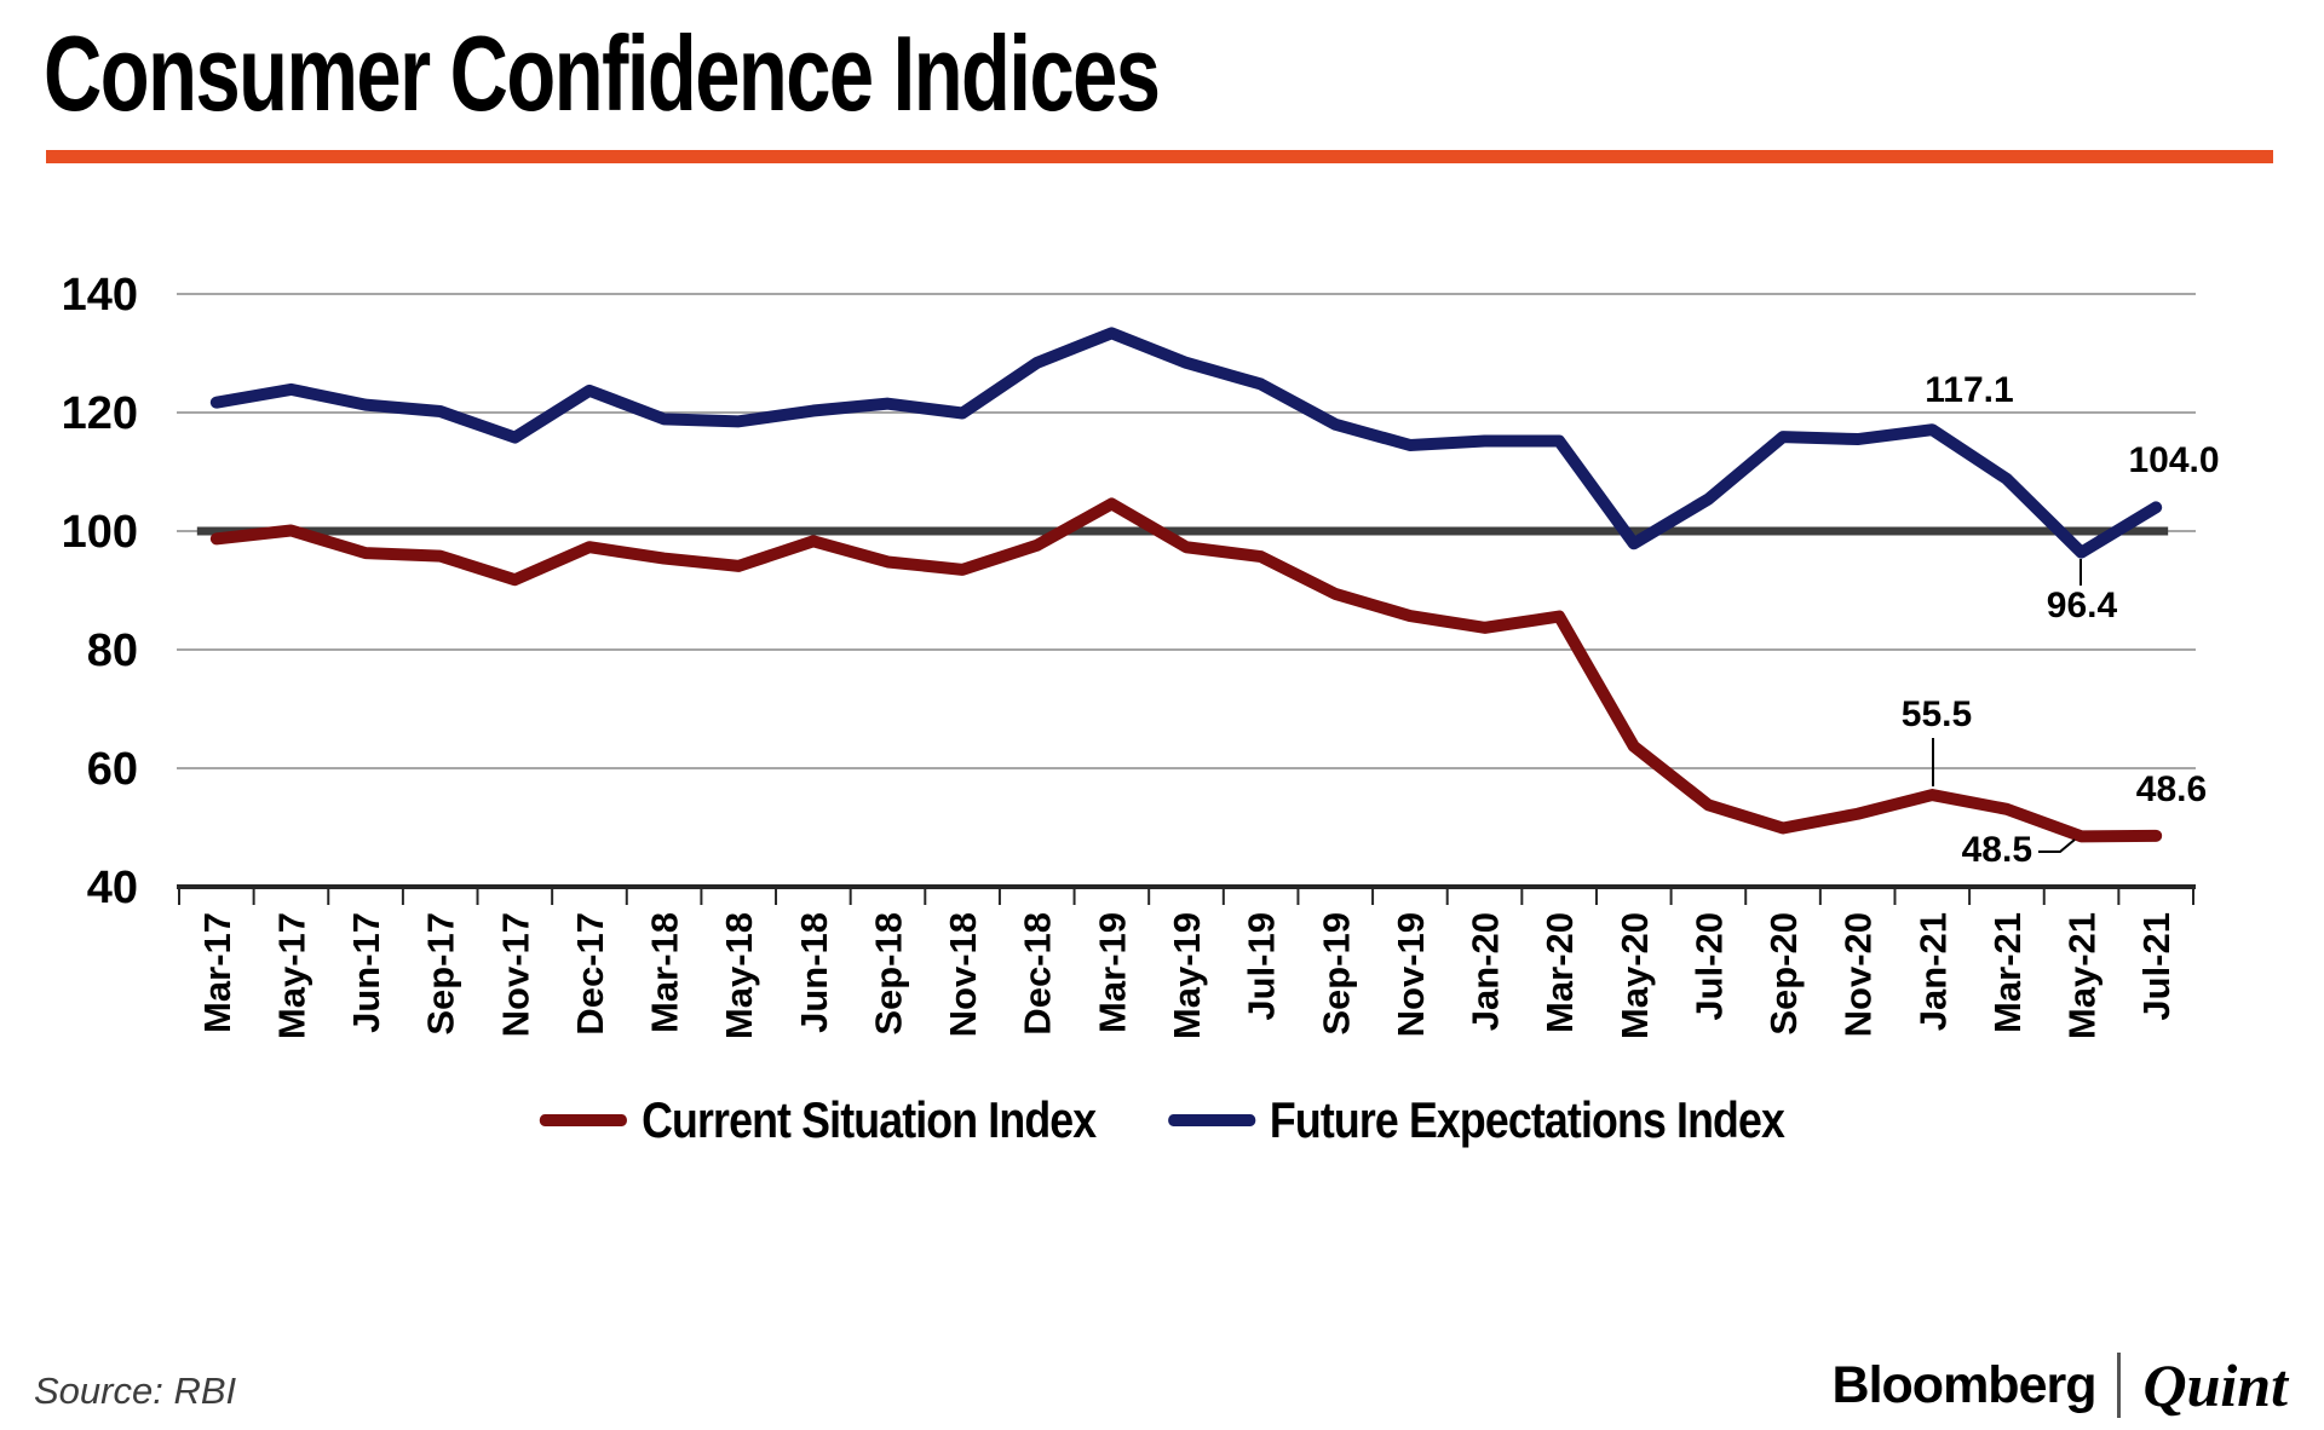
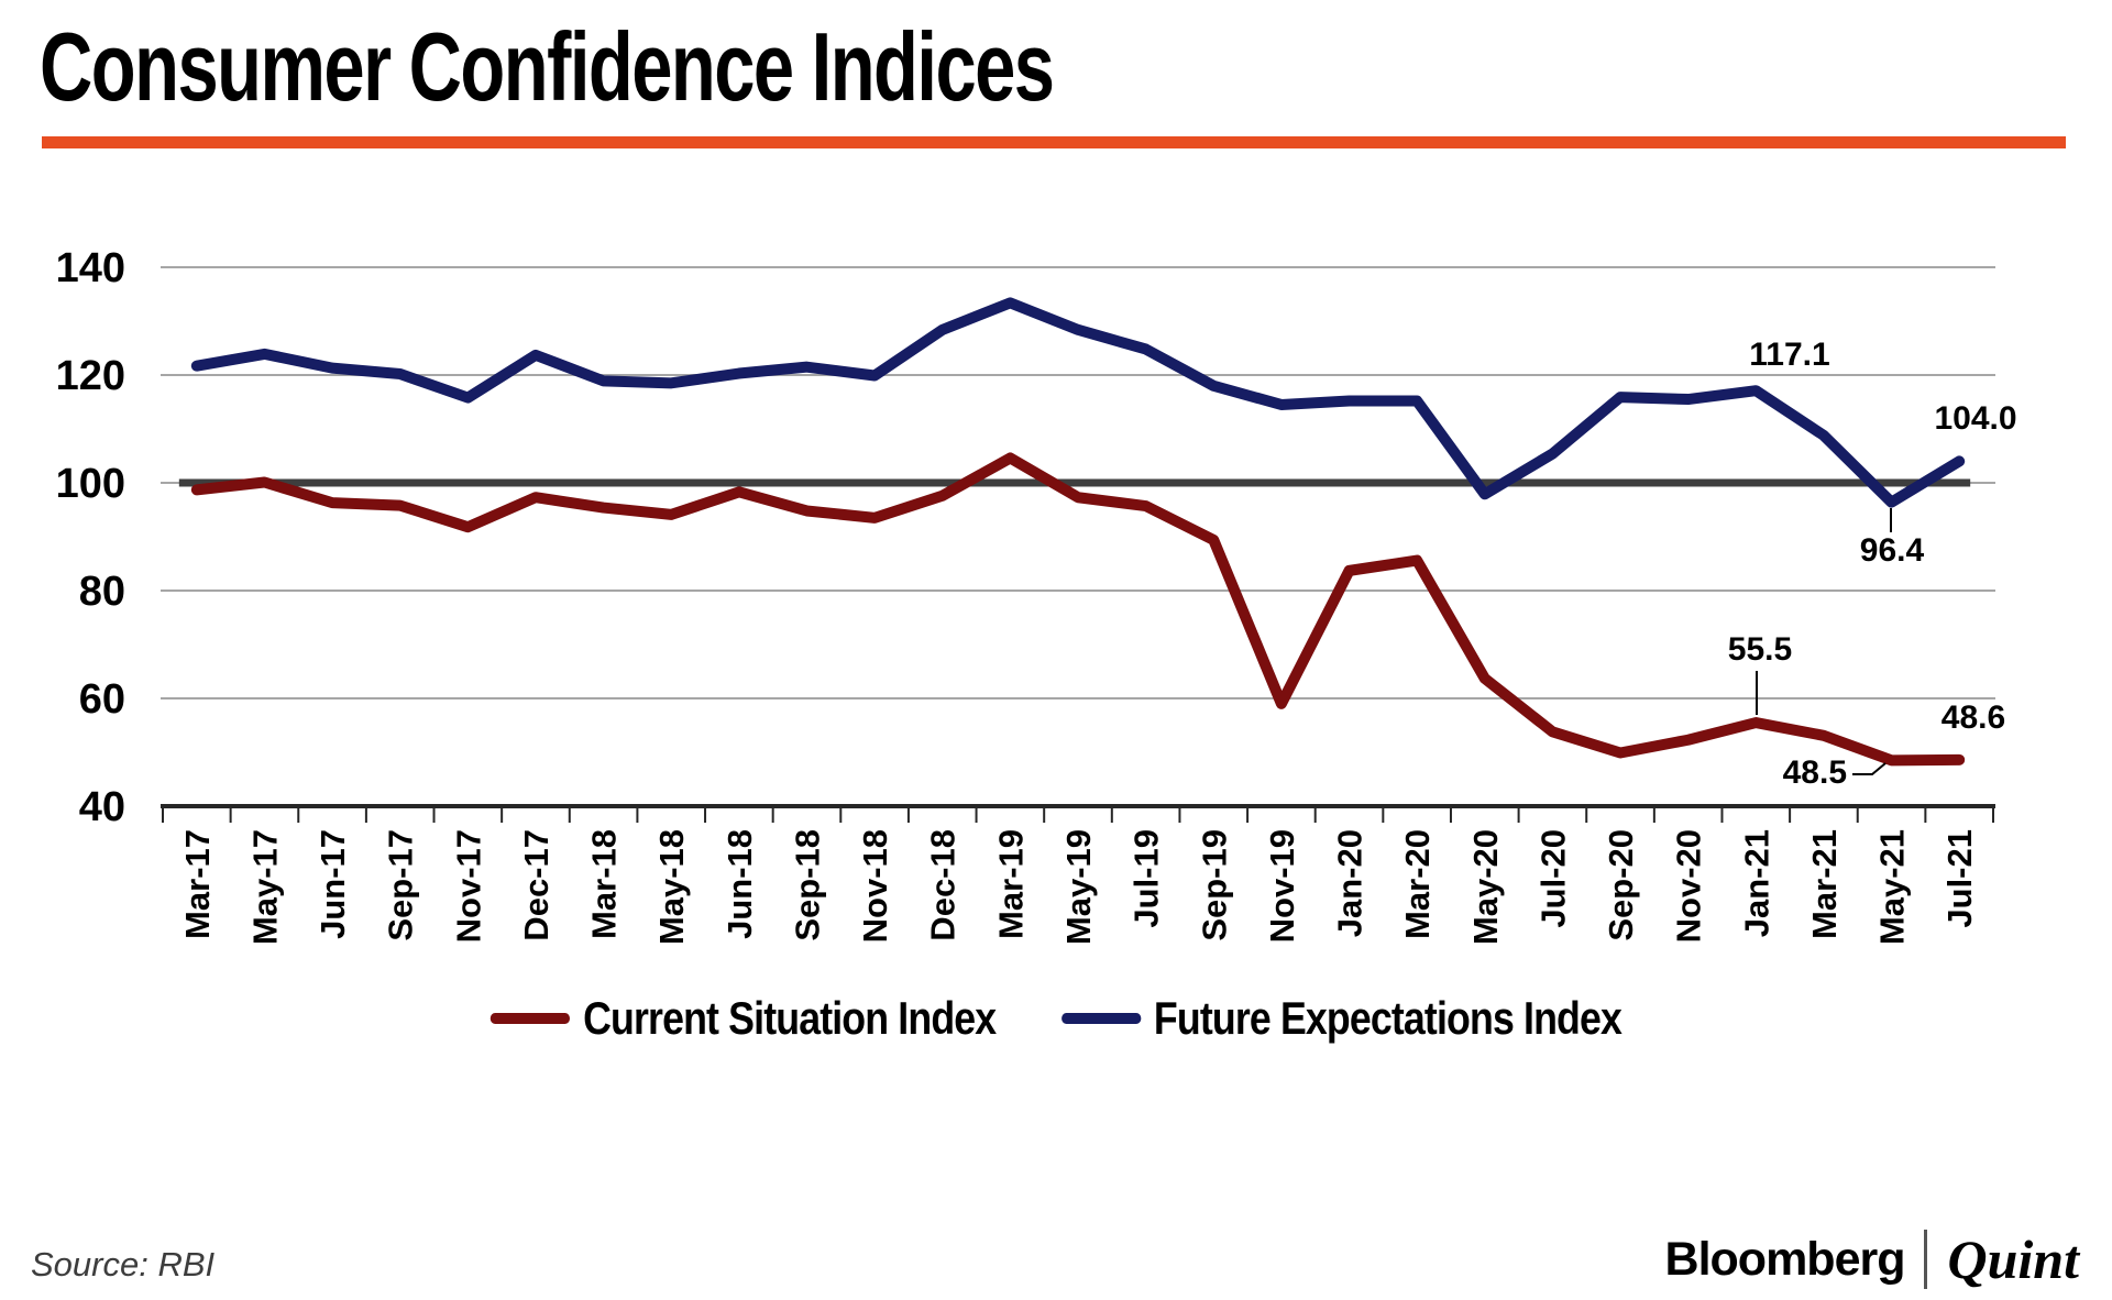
Current Situation Index/Nov-19: 86 -> 59
